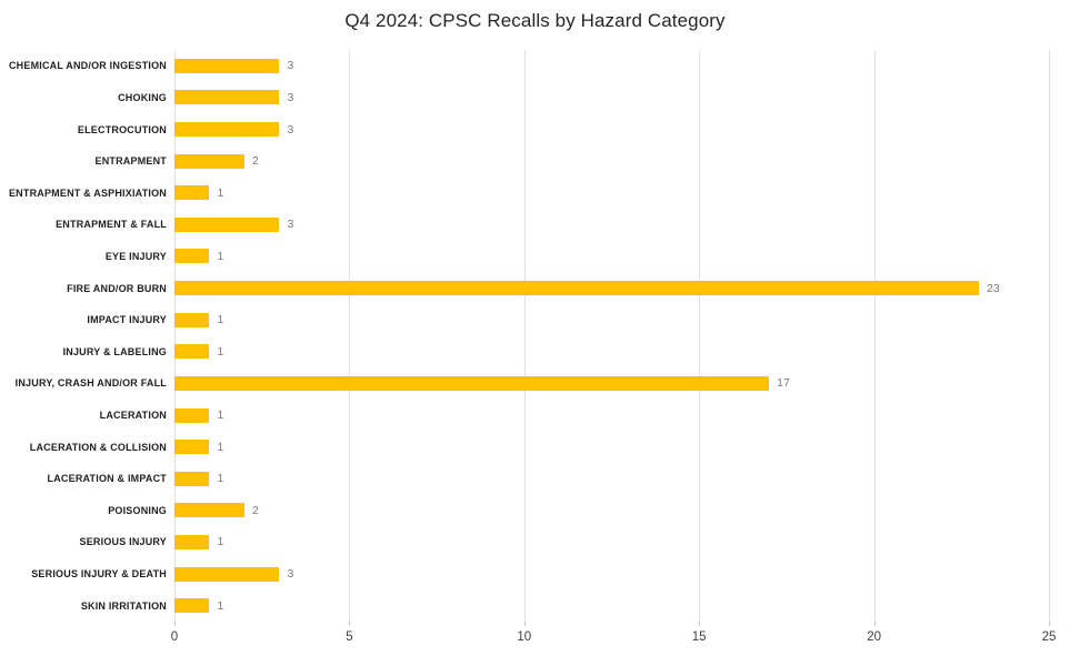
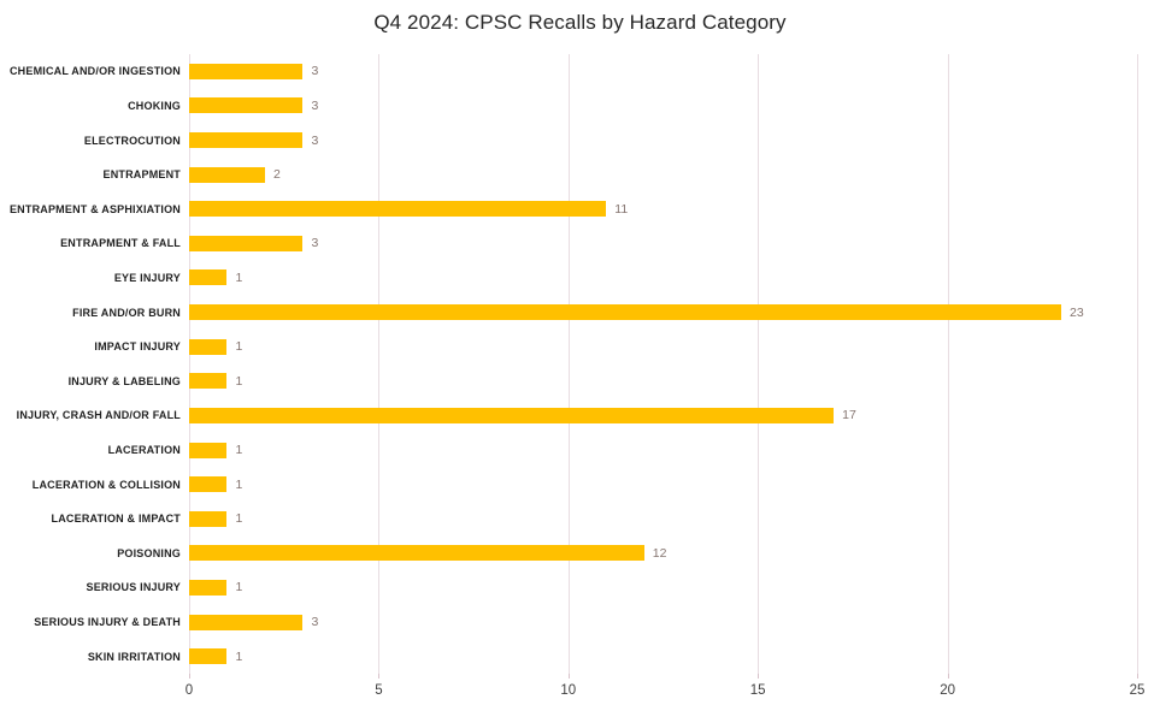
ENTRAPMENT & ASPHIXIATION: 1 -> 11
POISONING: 2 -> 12
